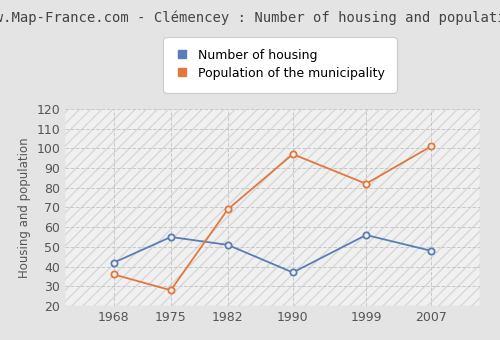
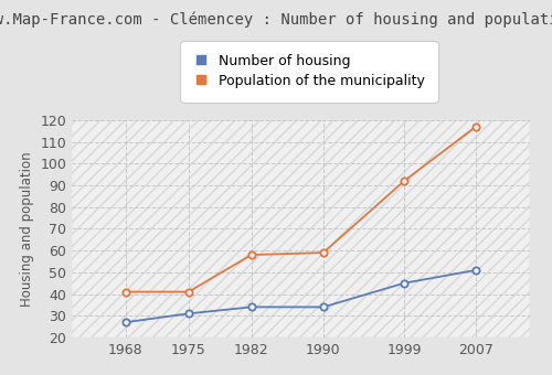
Number of housing/1968: 42 -> 27
Population of the municipality/1968: 36 -> 41
Number of housing/1975: 55 -> 31
Population of the municipality/1975: 28 -> 41
Number of housing/1982: 51 -> 34
Population of the municipality/1982: 69 -> 58
Number of housing/1990: 37 -> 34
Population of the municipality/1990: 97 -> 59
Number of housing/1999: 56 -> 45
Population of the municipality/1999: 82 -> 92
Number of housing/2007: 48 -> 51
Population of the municipality/2007: 101 -> 117
